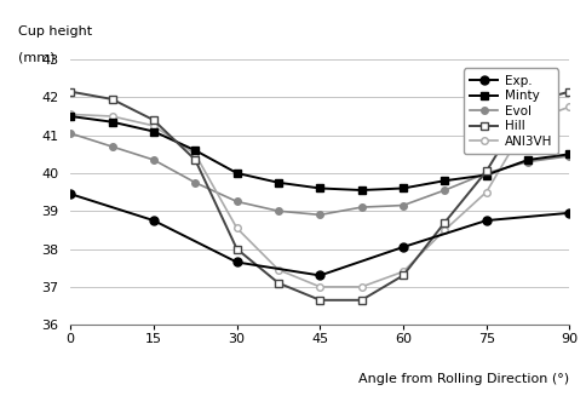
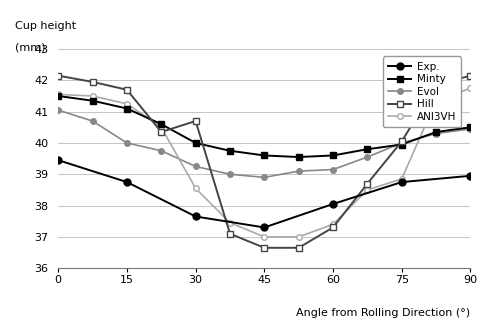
Evol/15: 40.35 -> 40.00
Hill/15: 41.40 -> 41.70
Hill/30: 38.00 -> 40.70
ANI3VH/75: 39.50 -> 38.85
